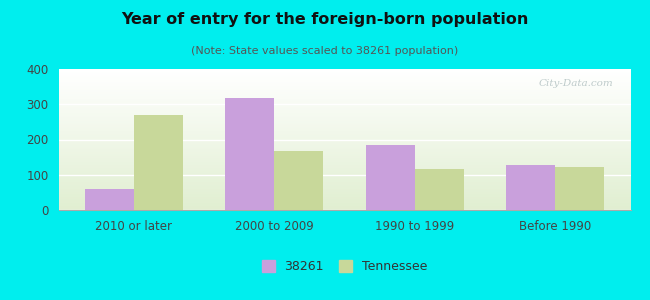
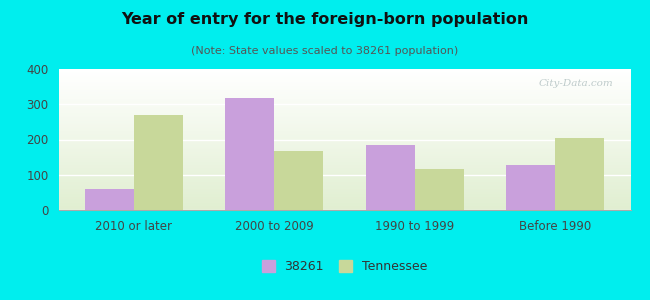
Tennessee/Before 1990: 123 -> 205
